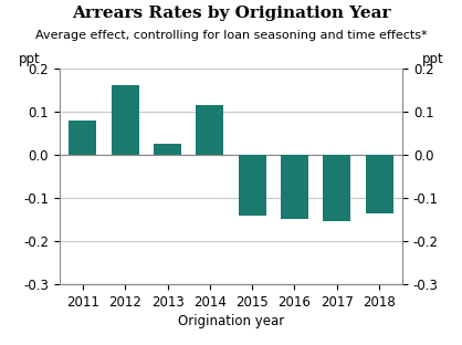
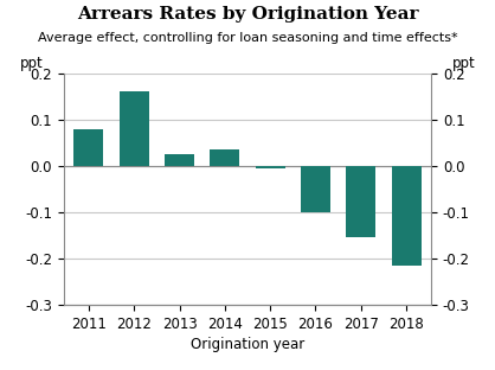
2014: 0.115 -> 0.035
2015: -0.140 -> -0.005
2016: -0.150 -> -0.100
2018: -0.135 -> -0.215
